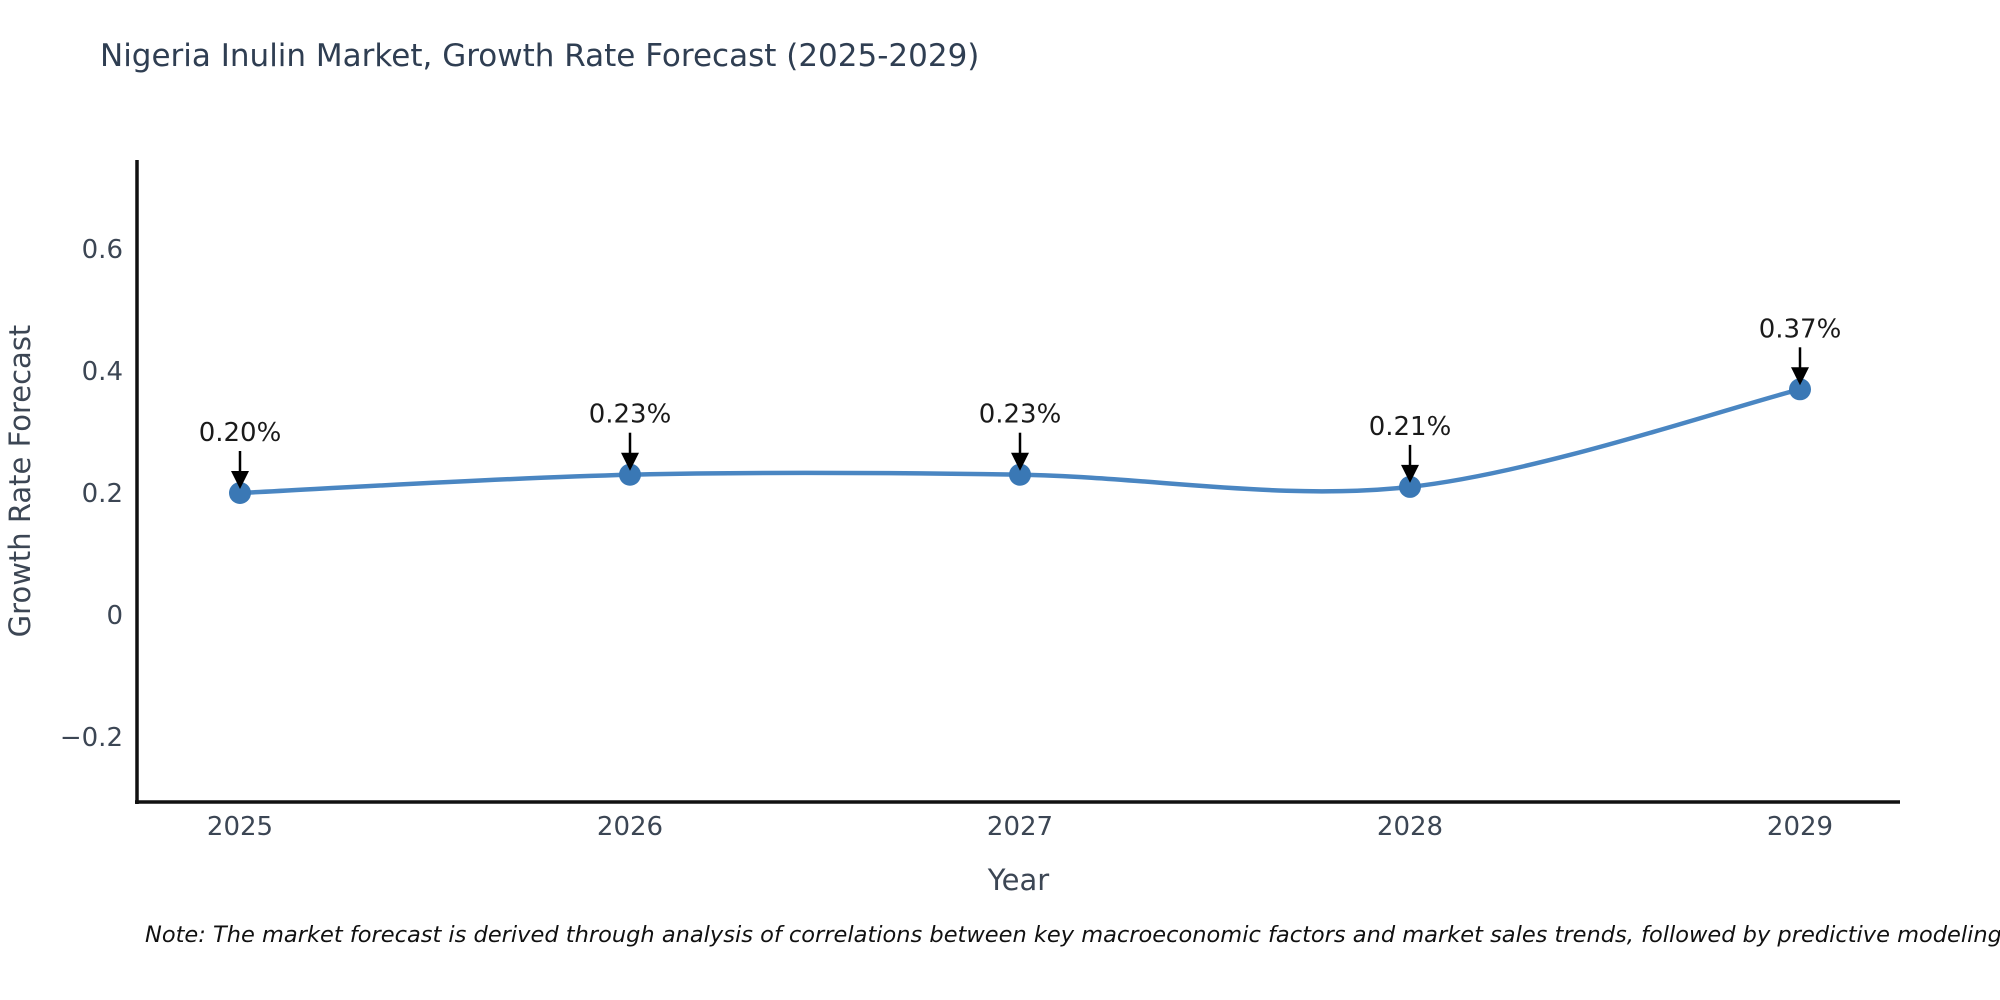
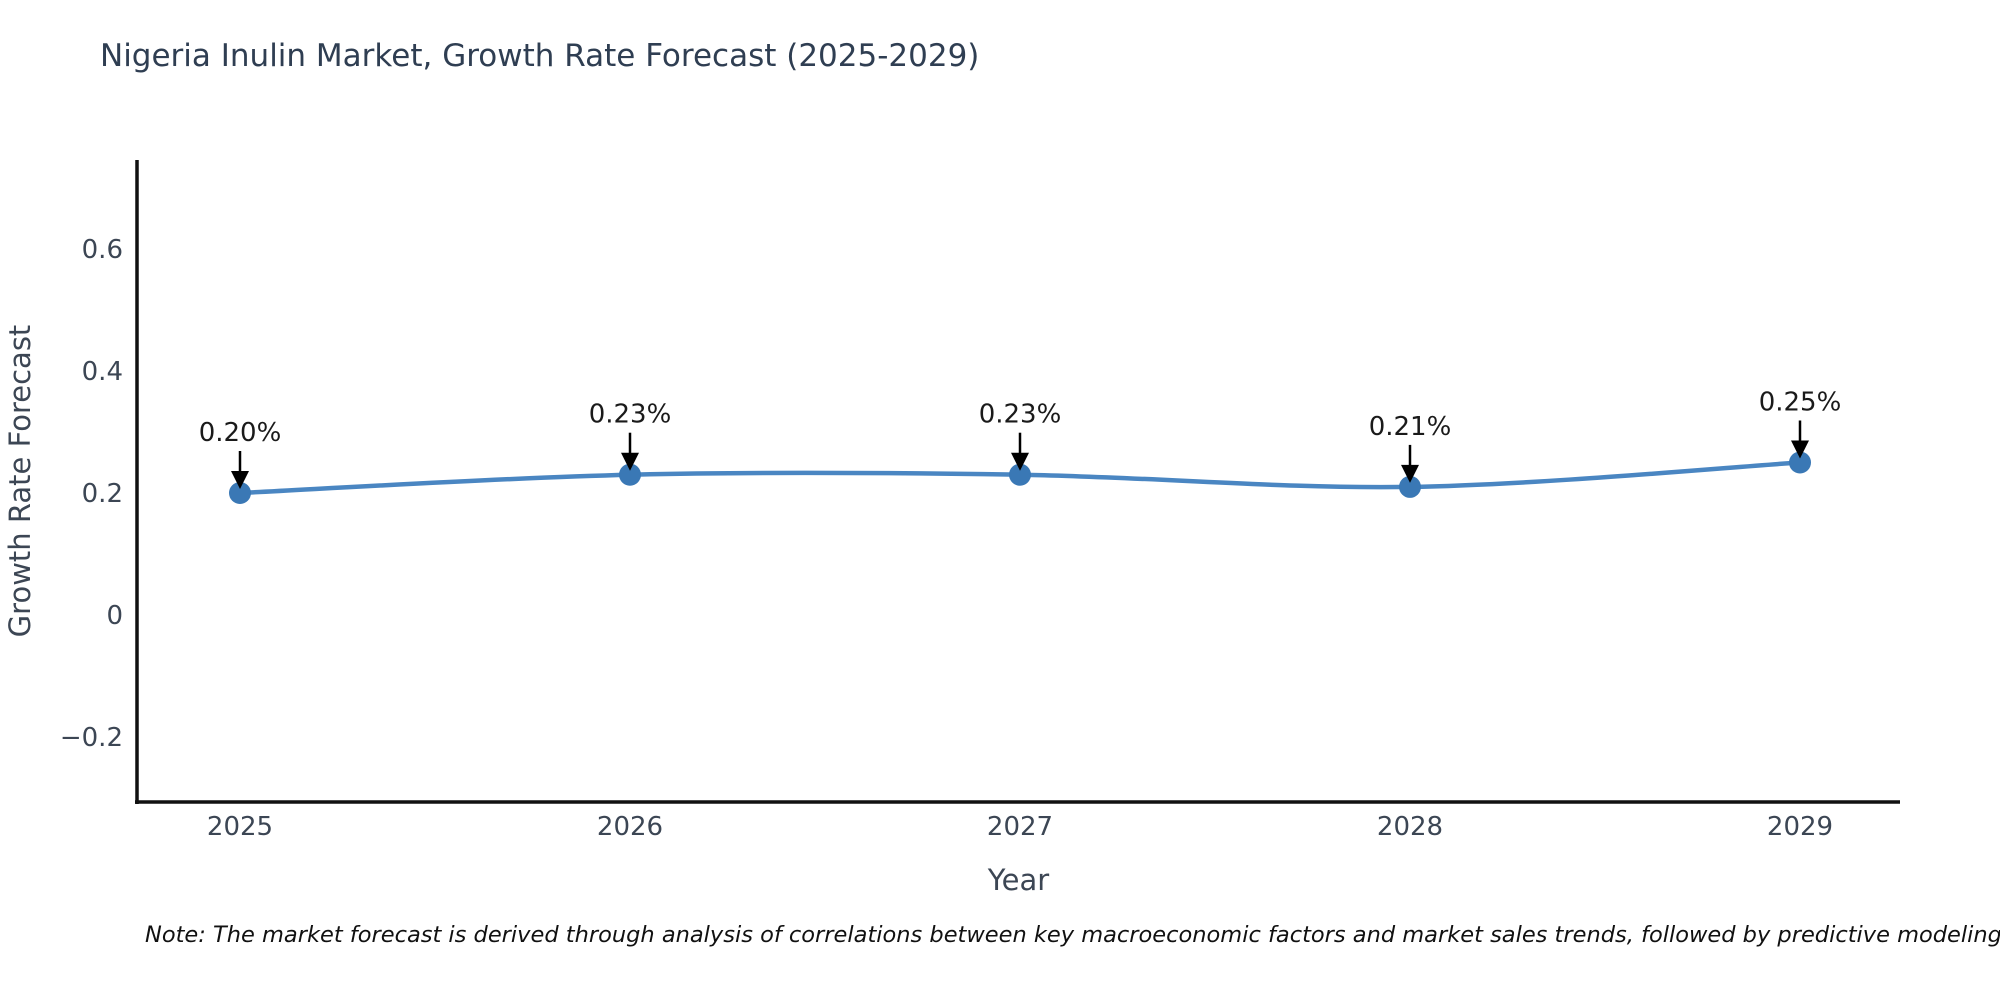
2029: 0.37% -> 0.25%
